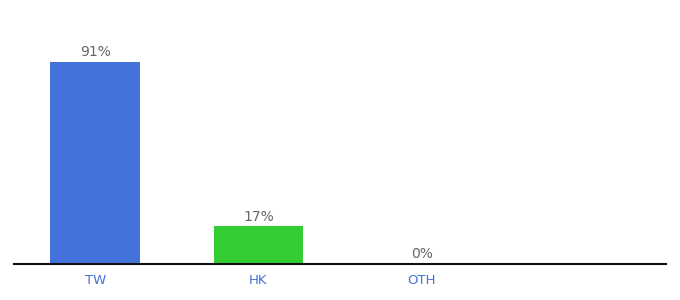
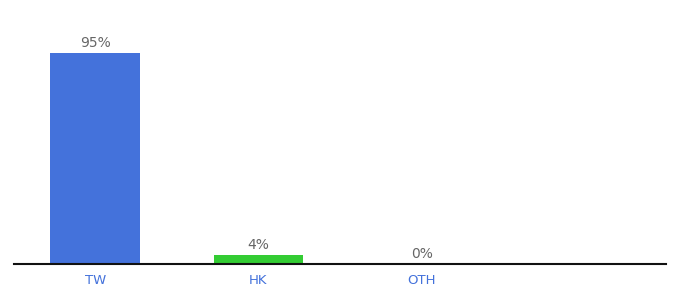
TW: 91% -> 95%
HK: 17% -> 4%
